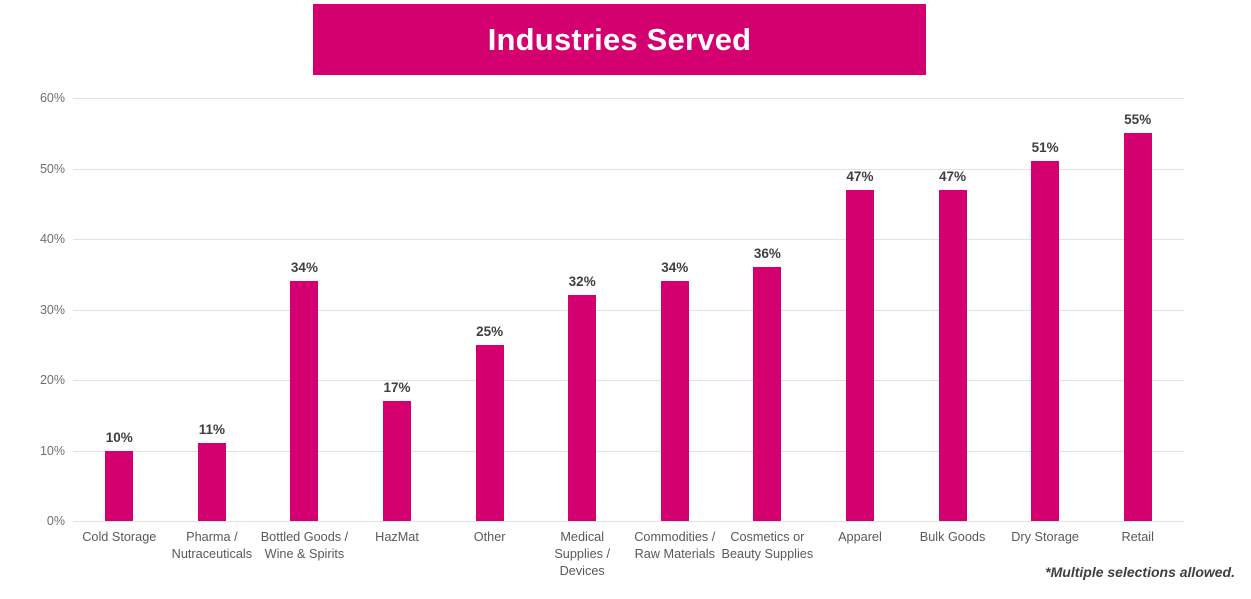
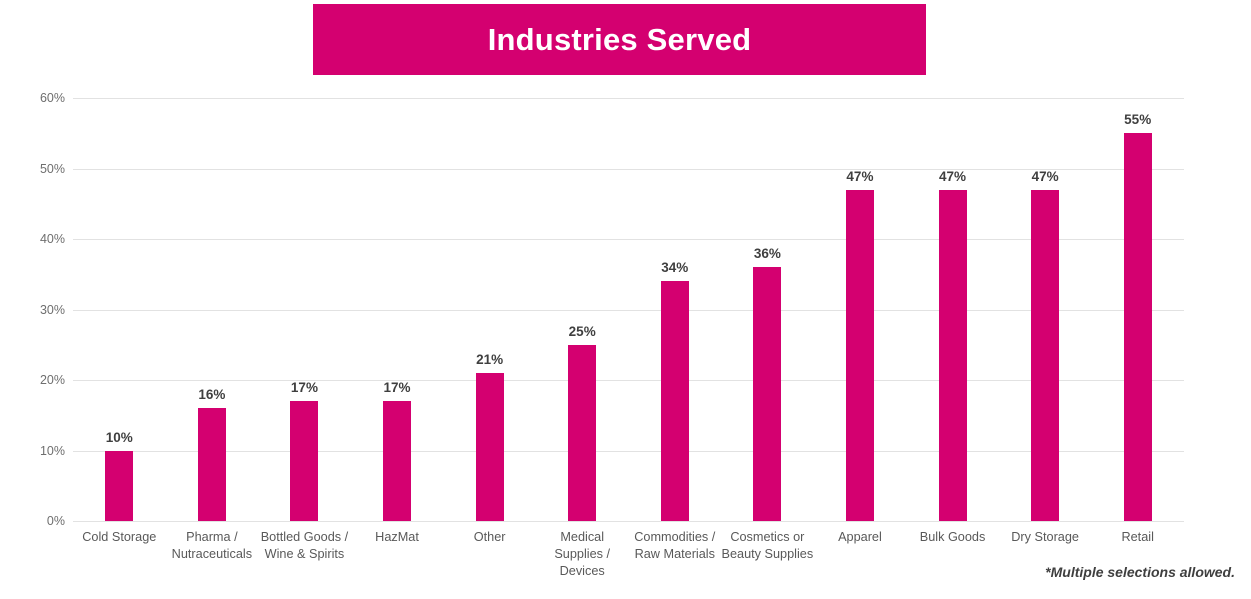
Pharma / Nutraceuticals: 11% -> 16%
Bottled Goods / Wine & Spirits: 34% -> 17%
Other: 25% -> 21%
Medical Supplies / Devices: 32% -> 25%
Dry Storage: 51% -> 47%
